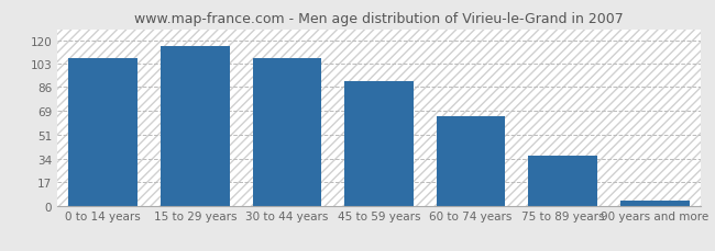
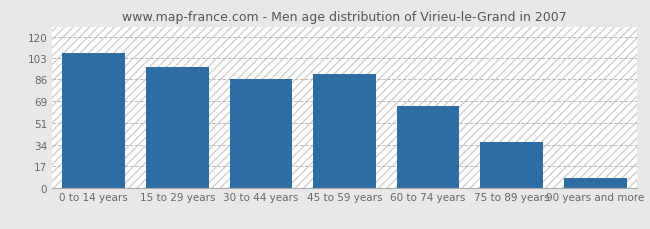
15 to 29 years: 116 -> 96
30 to 44 years: 107 -> 86
90 years and more: 4 -> 8
